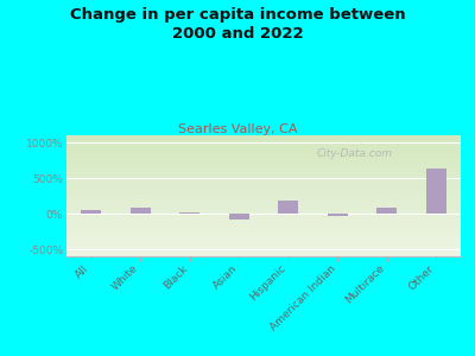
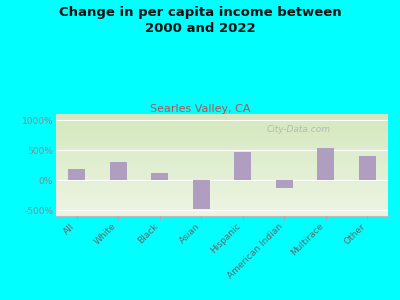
All: 50% -> 180%
White: 80% -> 300%
Black: 20% -> 120%
Asian: -80% -> -480%
Hispanic: 190% -> 460%
American Indian: -20% -> -140%
Multirace: 90% -> 540%
Other: 630% -> 400%
